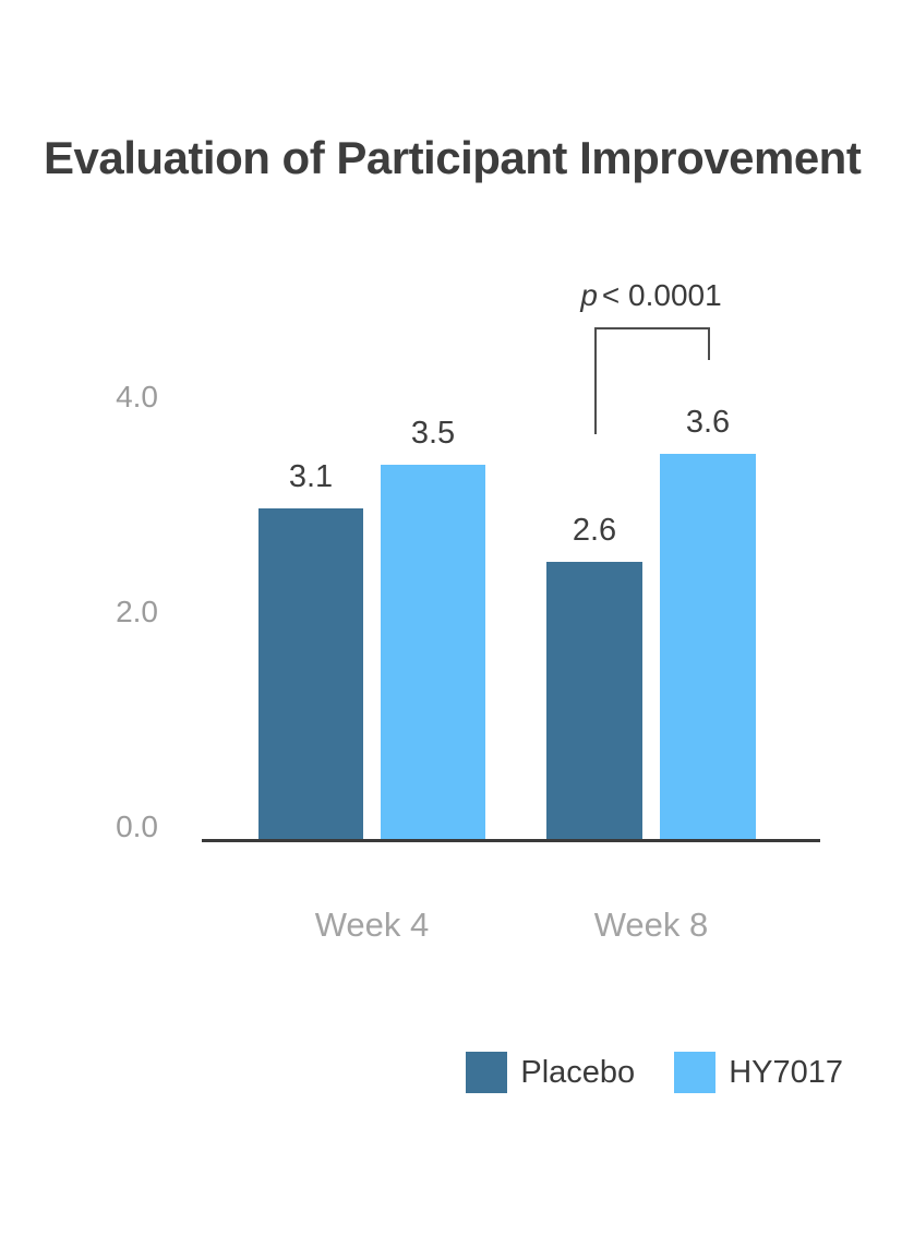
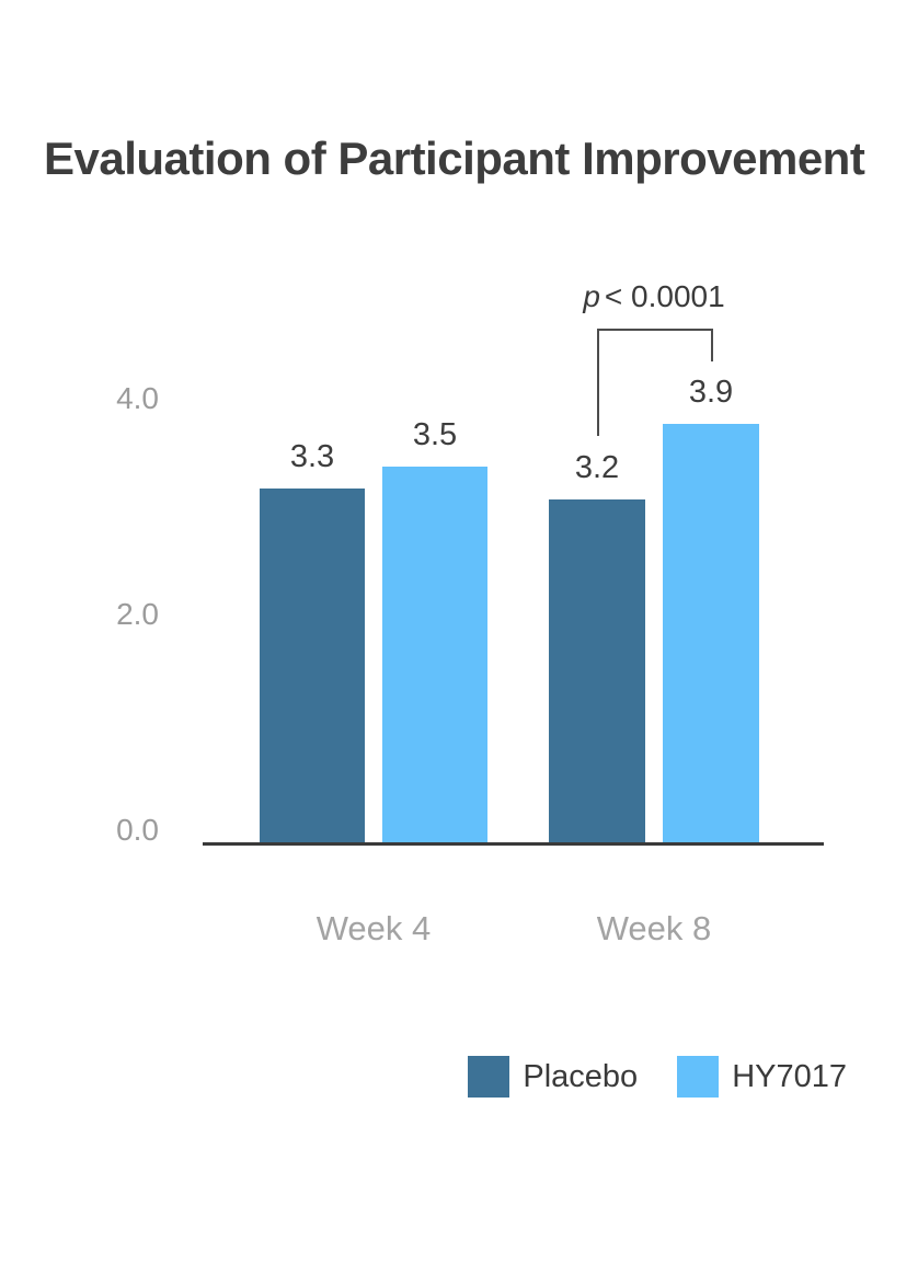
Placebo/Week 4: 3.1 -> 3.3
Placebo/Week 8: 2.6 -> 3.2
HY7017/Week 8: 3.6 -> 3.9
